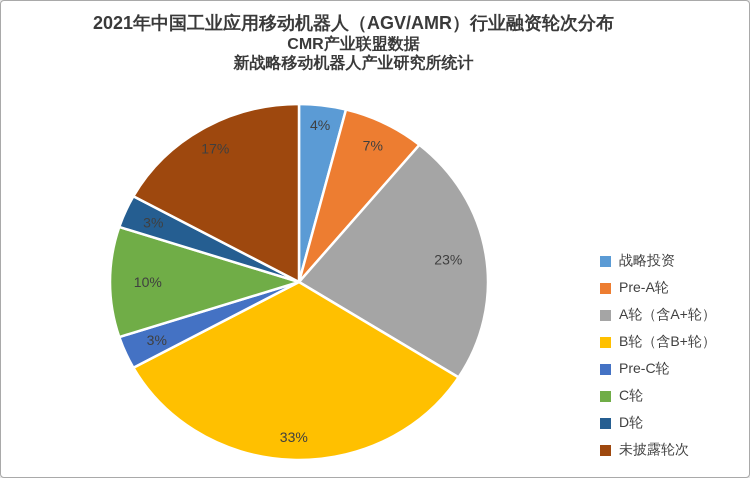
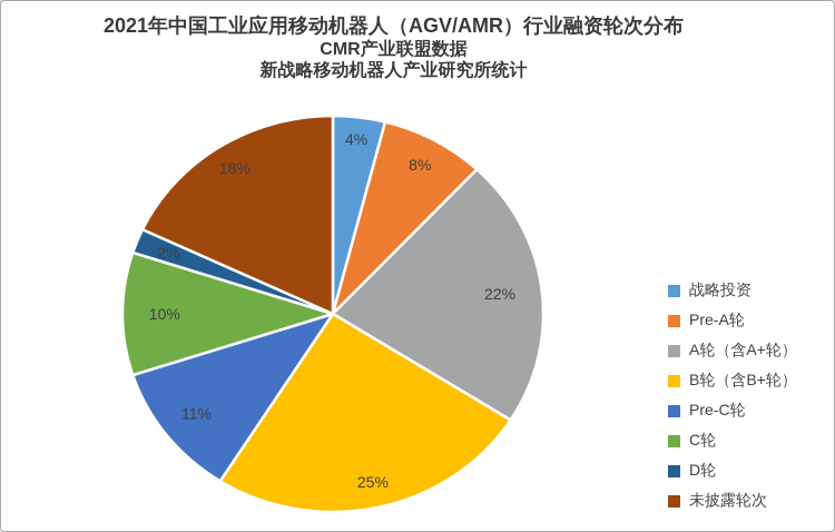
Pre-A轮: 7% -> 8%
A轮（含A+轮）: 23% -> 22%
B轮（含B+轮）: 33% -> 25%
Pre-C轮: 3% -> 11%
D轮: 3% -> 2%
未披露轮次: 17% -> 18%
